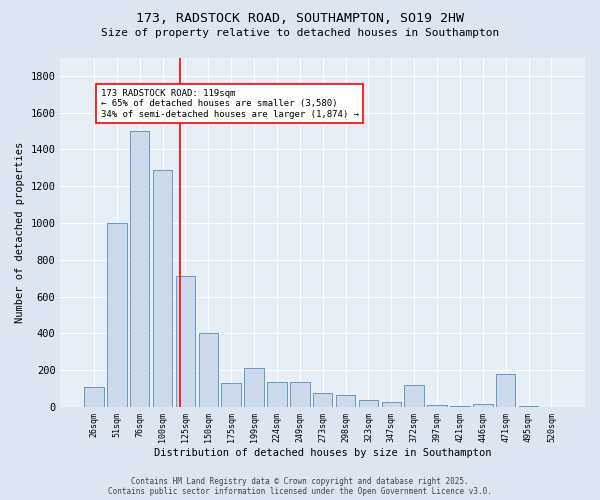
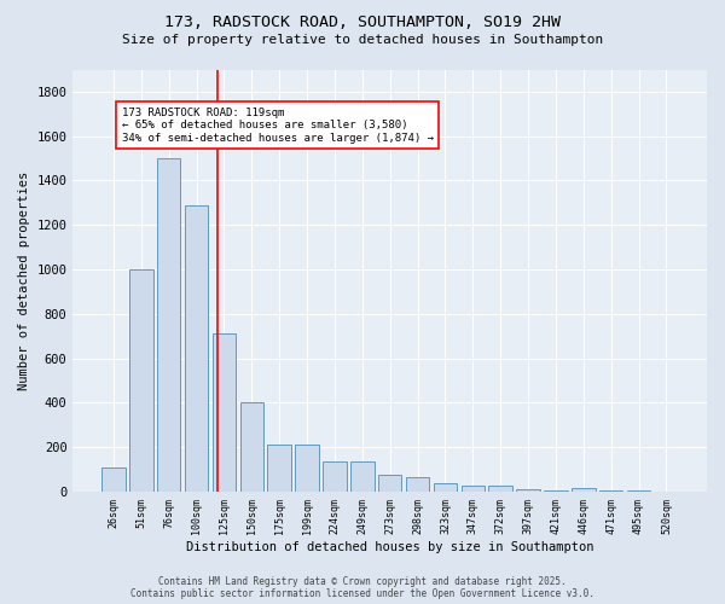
175sqm: 130 -> 220
372sqm: 120 -> 20
471sqm: 180 -> 0
